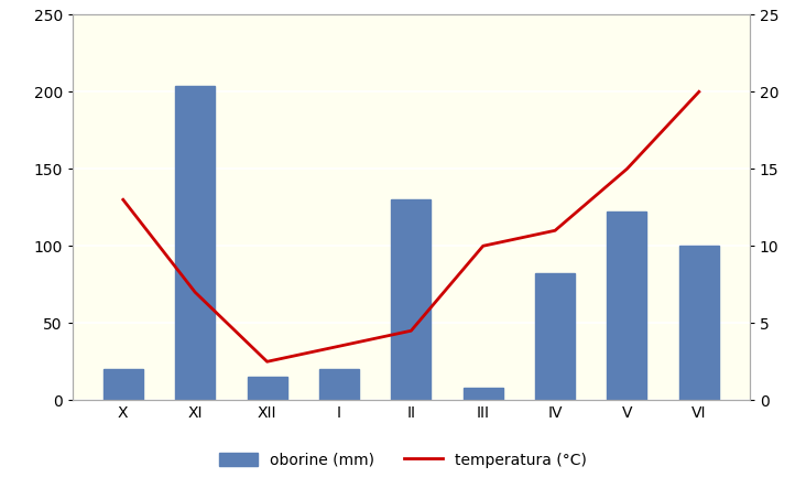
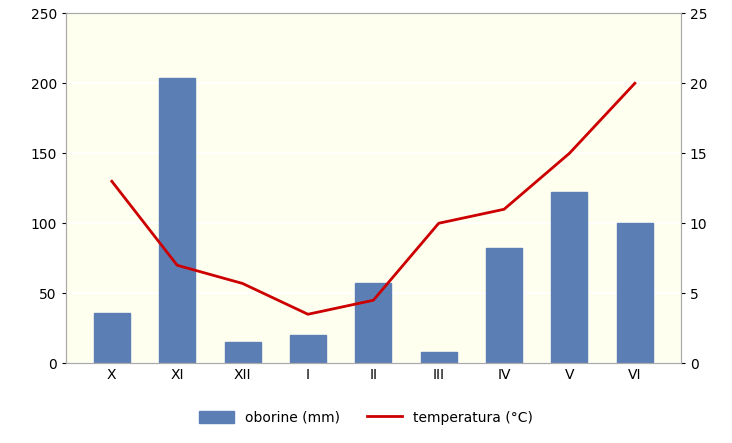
oborine (mm)/X: 20 -> 36
temperatura (°C)/XII: 2.5 -> 5.7
oborine (mm)/II: 130 -> 57
